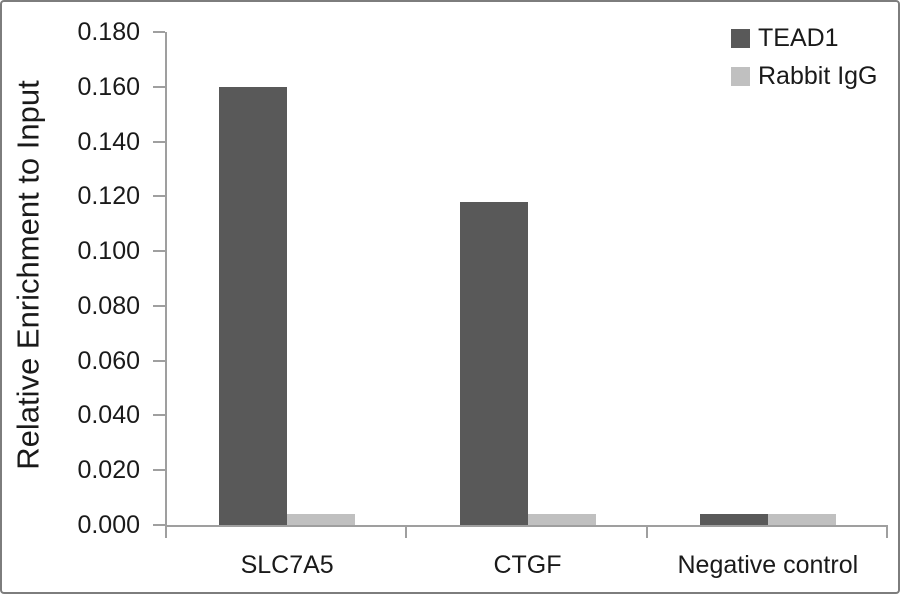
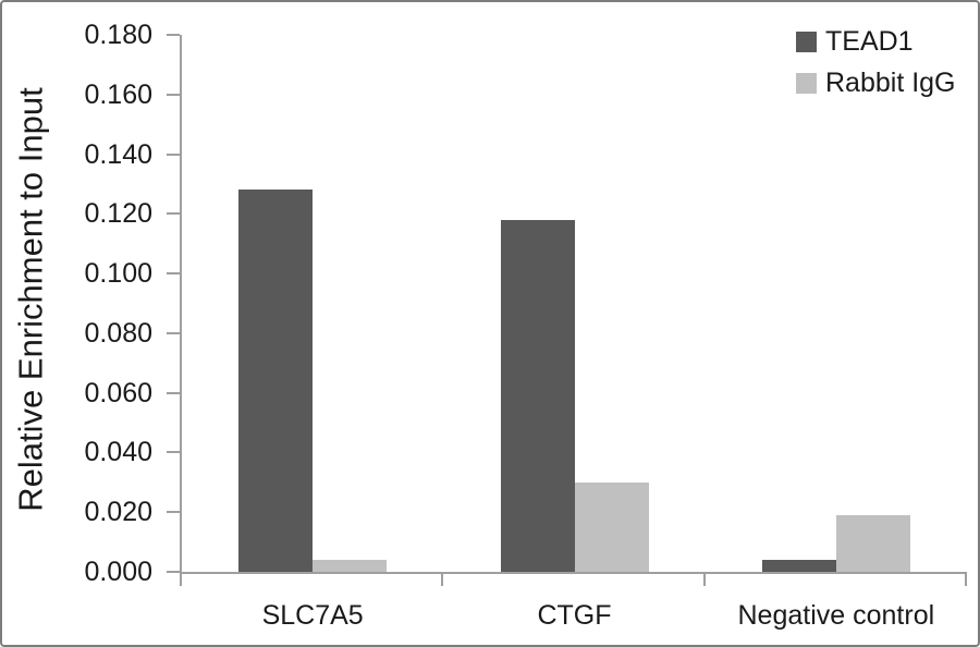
TEAD1/SLC7A5: 0.160 -> 0.128
Rabbit IgG/CTGF: 0.004 -> 0.030
Rabbit IgG/Negative control: 0.004 -> 0.019
